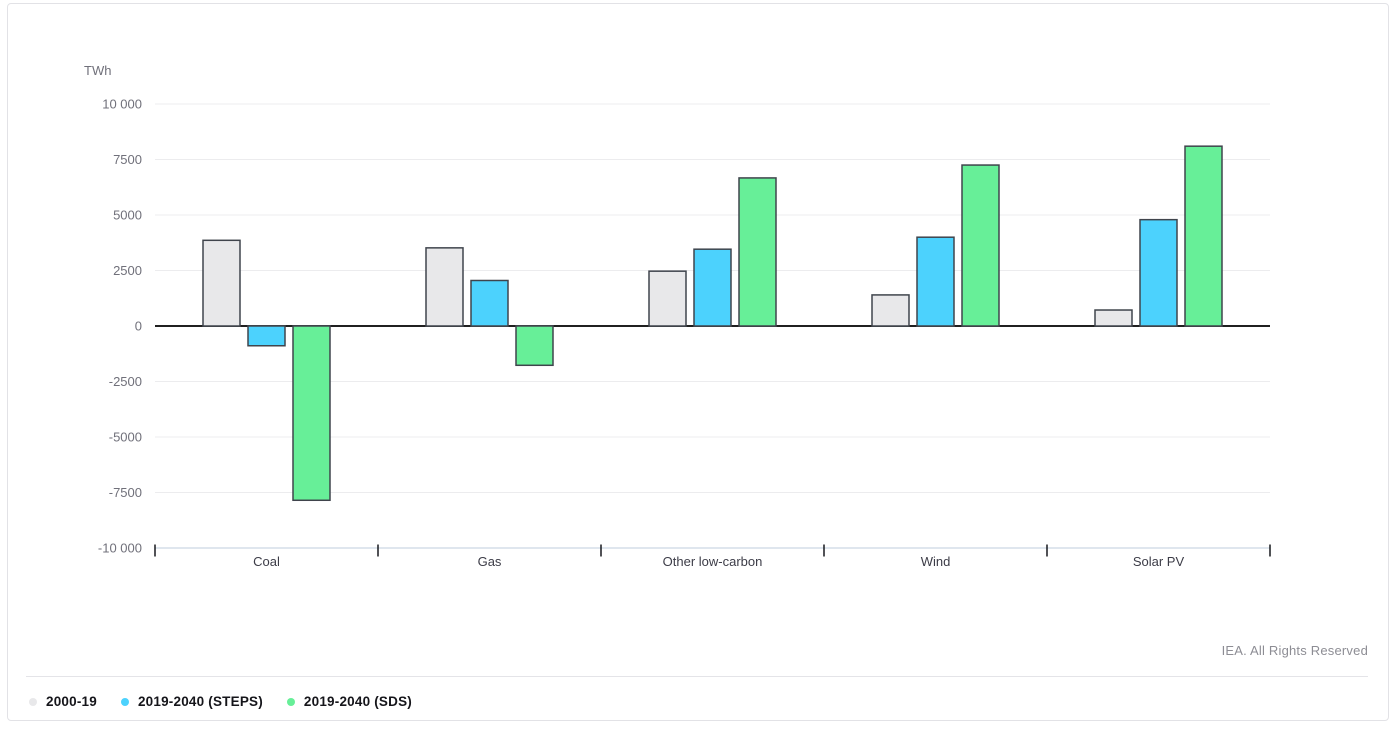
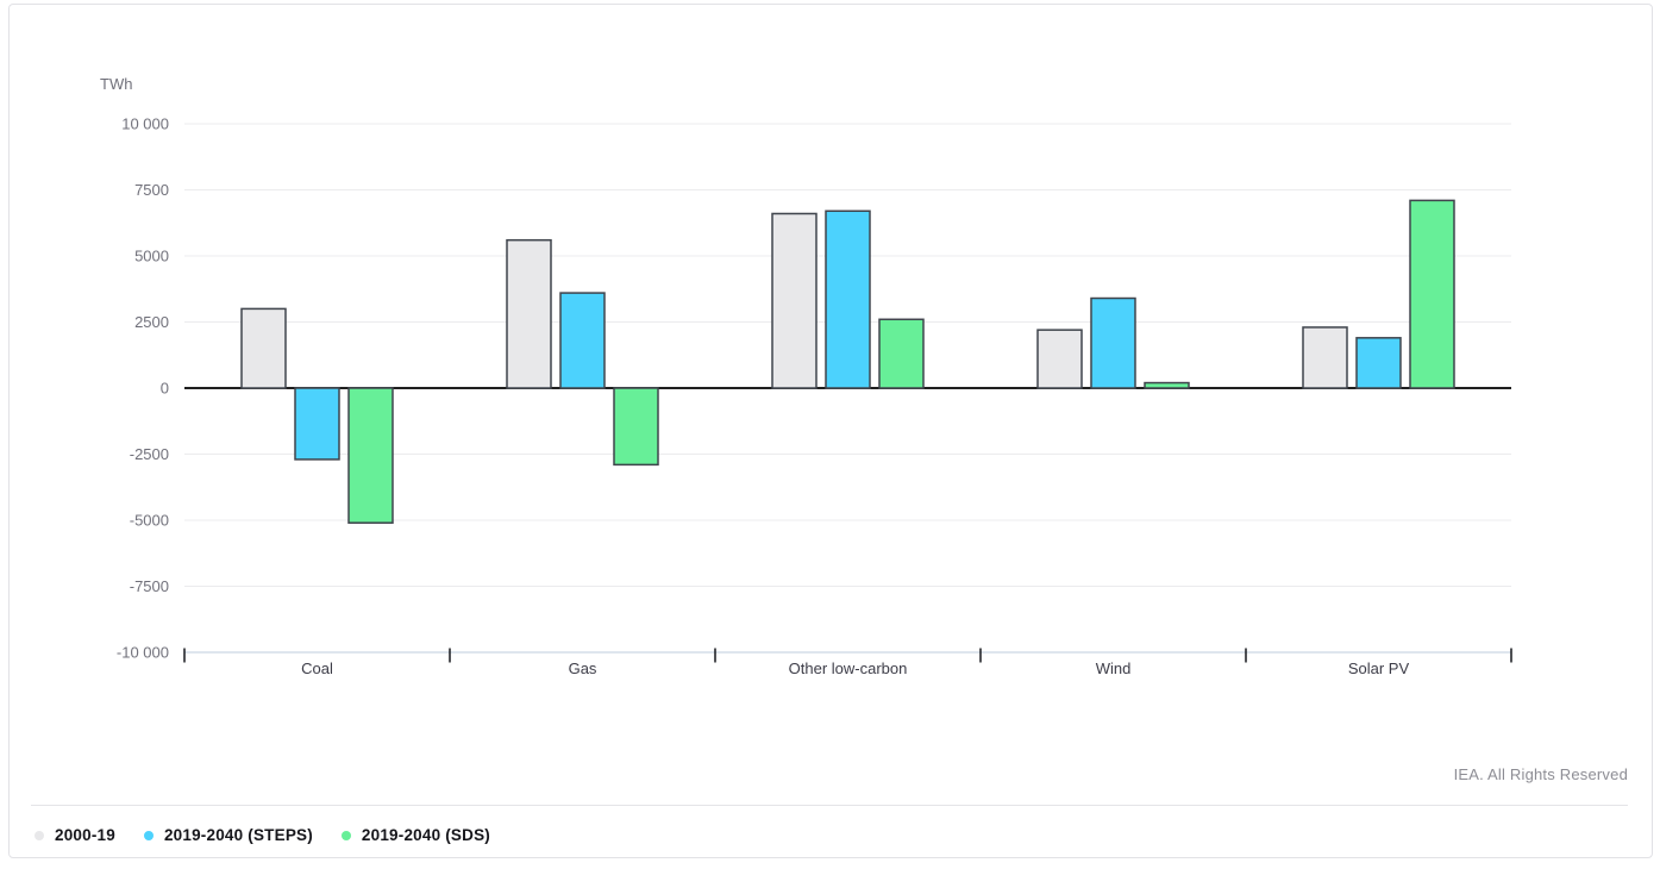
2000-19/Coal: 3900 -> 3000
2019-2040 (STEPS)/Coal: -900 -> -2700
2019-2040 (SDS)/Coal: -7800 -> -5100
2000-19/Gas: 3500 -> 5600
2019-2040 (STEPS)/Gas: 2000 -> 3600
2019-2040 (SDS)/Gas: -1800 -> -2900
2000-19/Other low-carbon: 2500 -> 6600
2019-2040 (STEPS)/Other low-carbon: 3500 -> 6700
2019-2040 (SDS)/Other low-carbon: 6700 -> 2600
2000-19/Wind: 1400 -> 2200
2019-2040 (STEPS)/Wind: 4000 -> 3400
2019-2040 (SDS)/Wind: 7200 -> 200
2000-19/Solar PV: 700 -> 2300
2019-2040 (STEPS)/Solar PV: 4800 -> 1900
2019-2040 (SDS)/Solar PV: 8100 -> 7100
